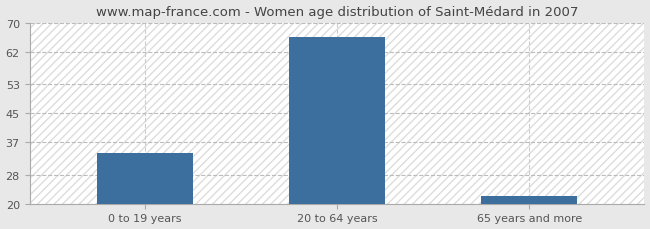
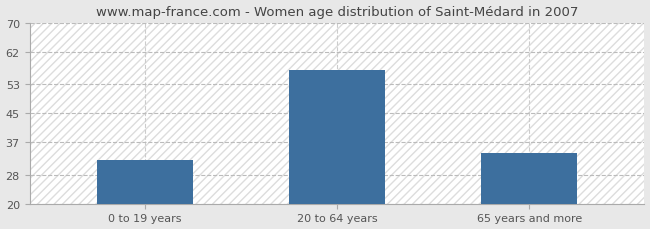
0 to 19 years: 34 -> 32
20 to 64 years: 66 -> 57
65 years and more: 22 -> 34
